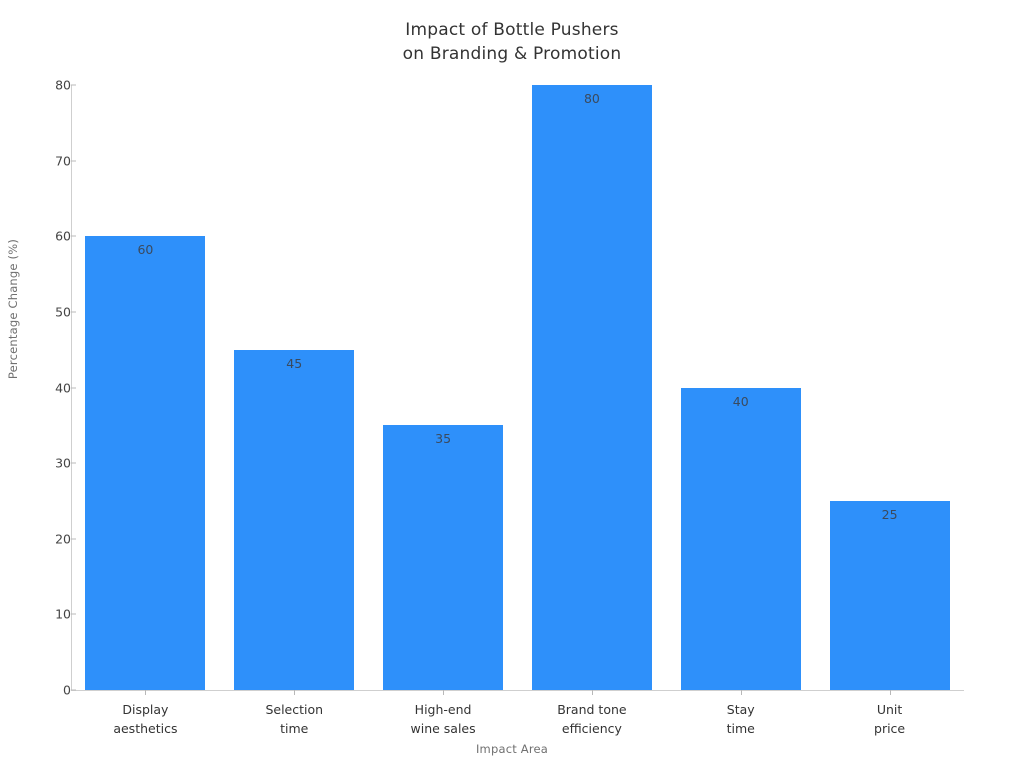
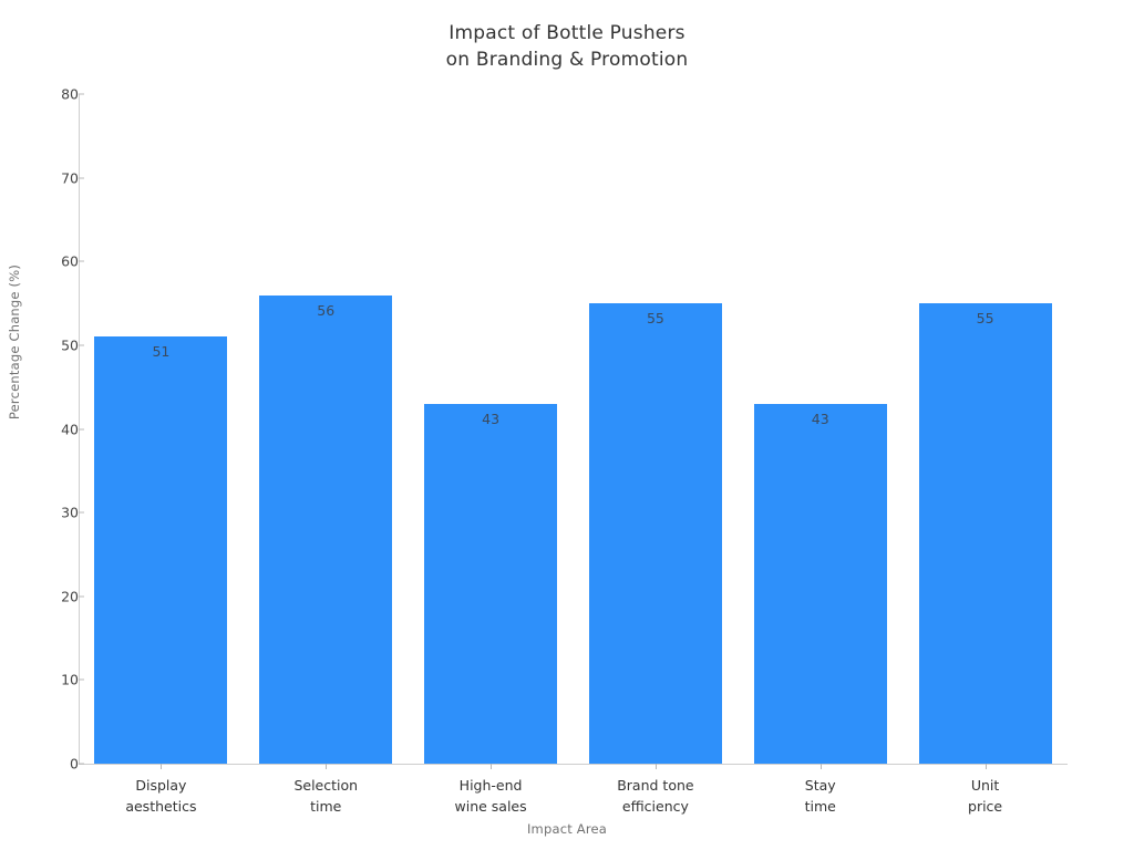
Display aesthetics: 60 -> 51
Selection time: 45 -> 56
High-end wine sales: 35 -> 43
Brand tone efficiency: 80 -> 55
Stay time: 40 -> 43
Unit price: 25 -> 55
